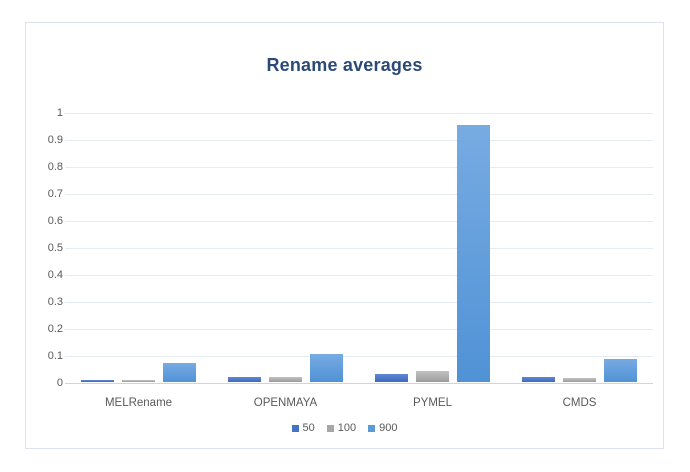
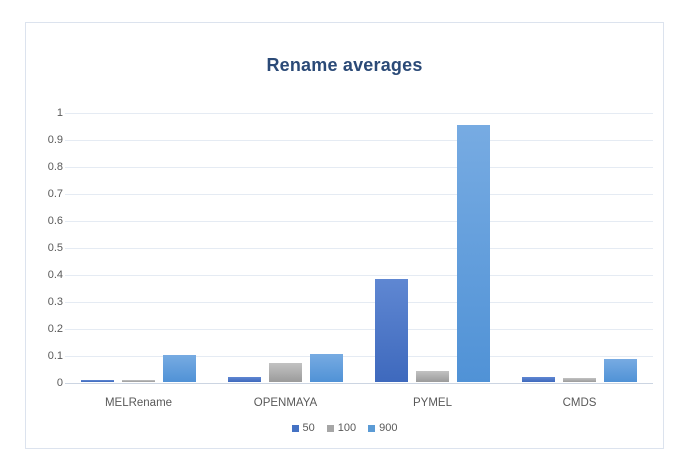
900/MELRename: 0.07 -> 0.10
100/OPENMAYA: 0.02 -> 0.07
50/PYMEL: 0.03 -> 0.38
